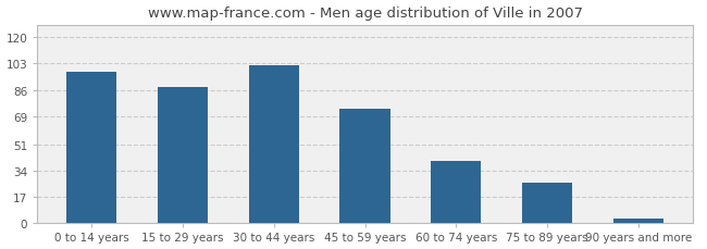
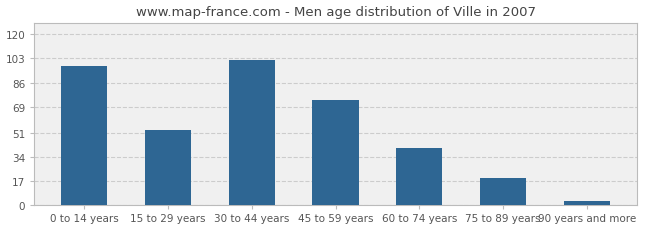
15 to 29 years: 88 -> 53
75 to 89 years: 26 -> 19
